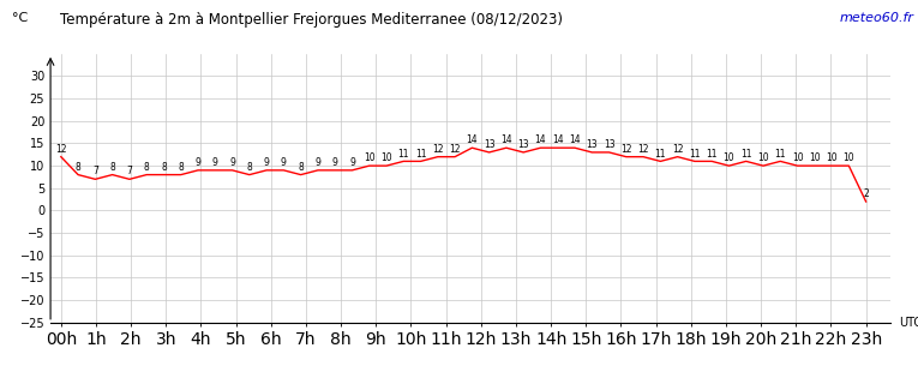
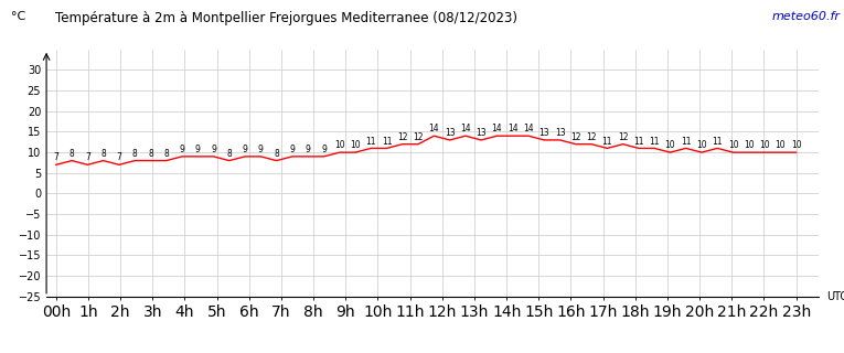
00h: 12 -> 7
23h: 2 -> 10
